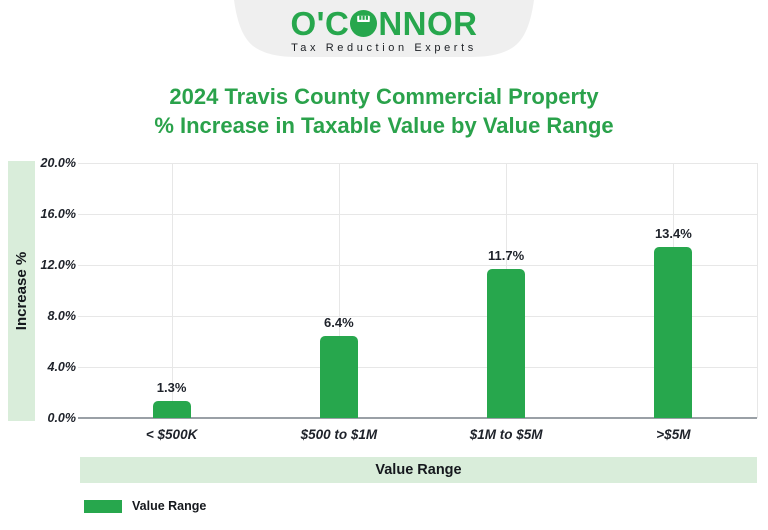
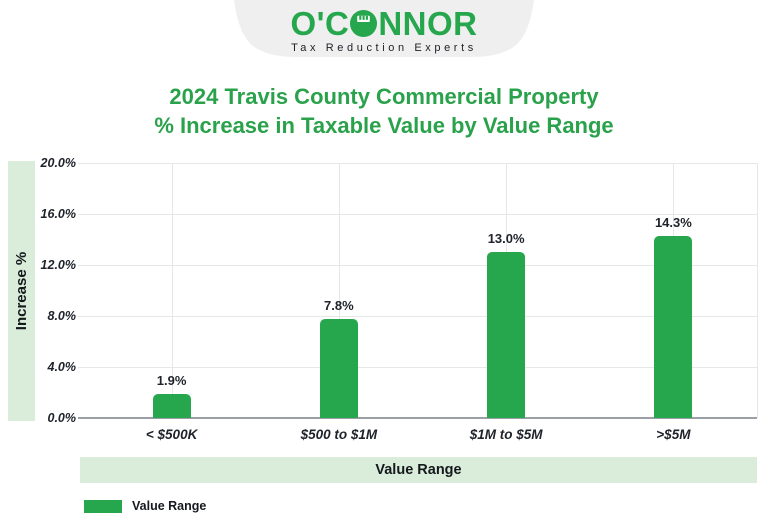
< $500K: 1.3% -> 1.9%
$500 to $1M: 6.4% -> 7.8%
$1M to $5M: 11.7% -> 13.0%
>$5M: 13.4% -> 14.3%
